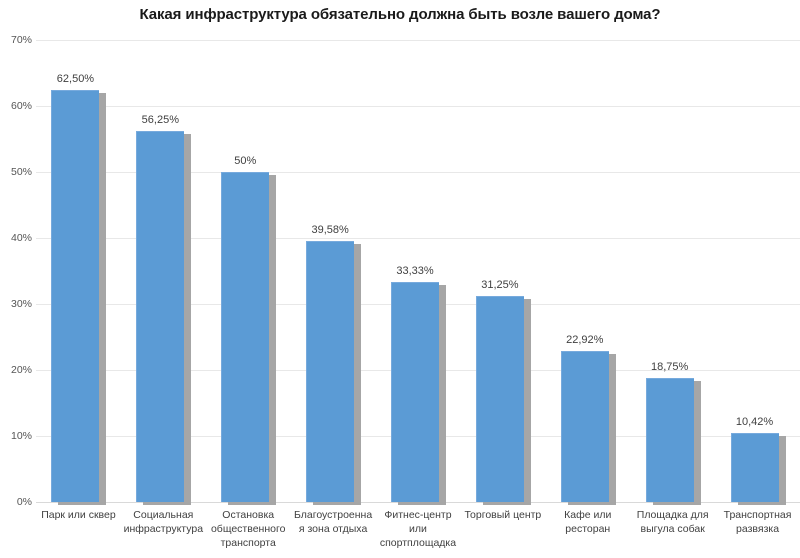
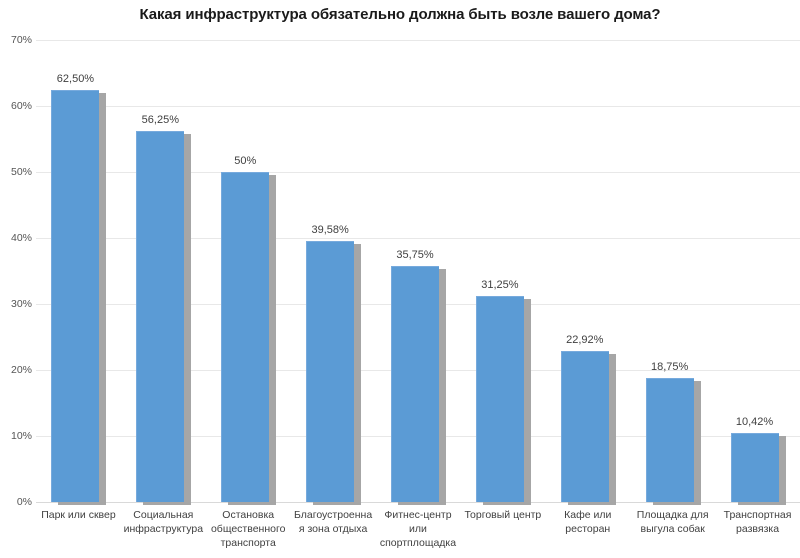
Фитнес-центр или спортплощадка: 33,33% -> 35,75%
